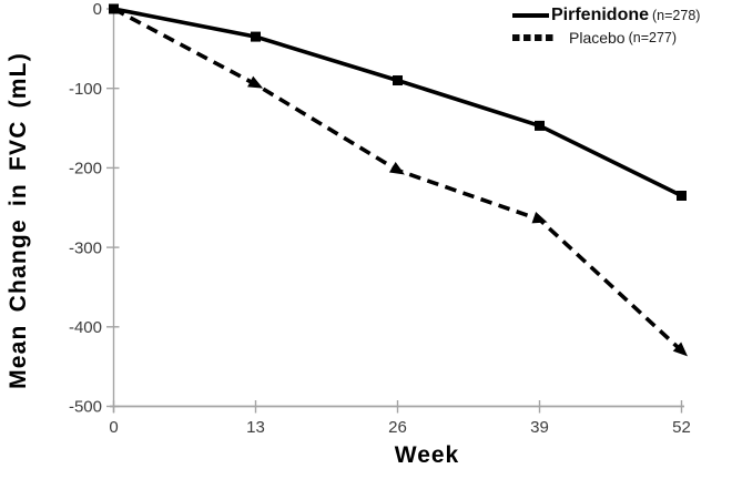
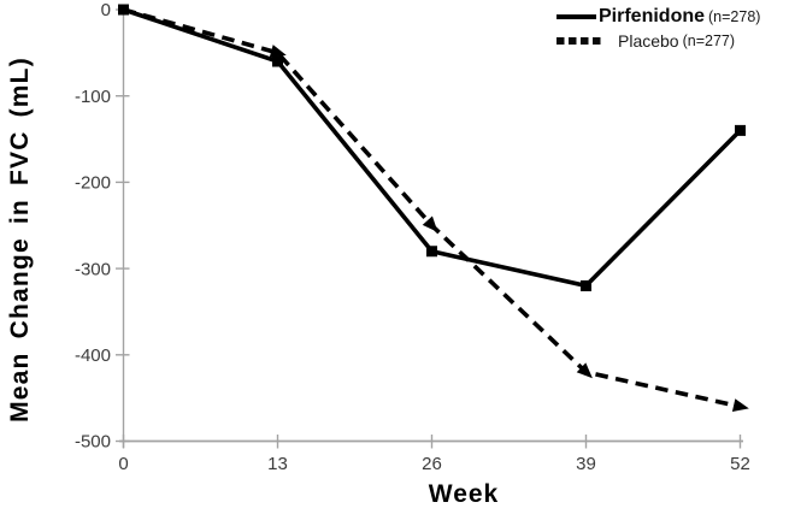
Pirfenidone/13: -40 -> -60
Placebo/13: -100 -> -50
Pirfenidone/26: -90 -> -280
Placebo/26: -200 -> -250
Pirfenidone/39: -150 -> -320
Placebo/39: -260 -> -420
Pirfenidone/52: -240 -> -140
Placebo/52: -430 -> -460
